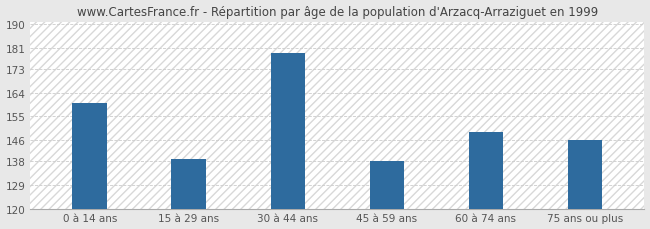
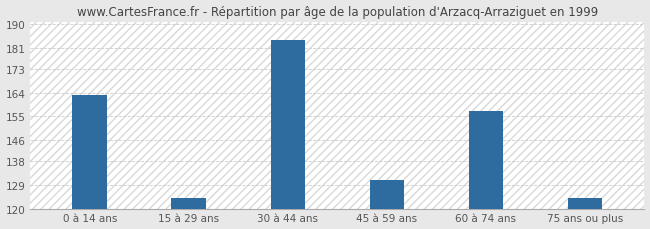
0 à 14 ans: 160 -> 163
15 à 29 ans: 139 -> 124
30 à 44 ans: 179 -> 184
45 à 59 ans: 138 -> 131
60 à 74 ans: 149 -> 157
75 ans ou plus: 146 -> 124
